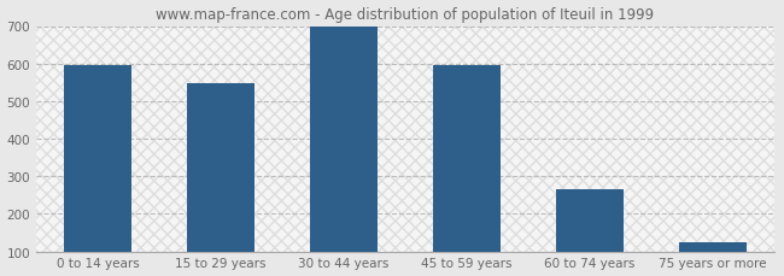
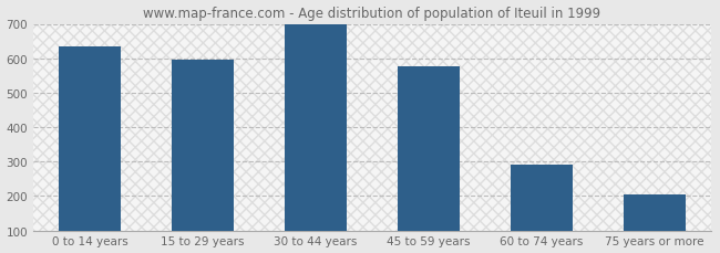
0 to 14 years: 595 -> 635
15 to 29 years: 547 -> 595
45 to 59 years: 595 -> 575
60 to 74 years: 265 -> 290
75 years or more: 125 -> 205
